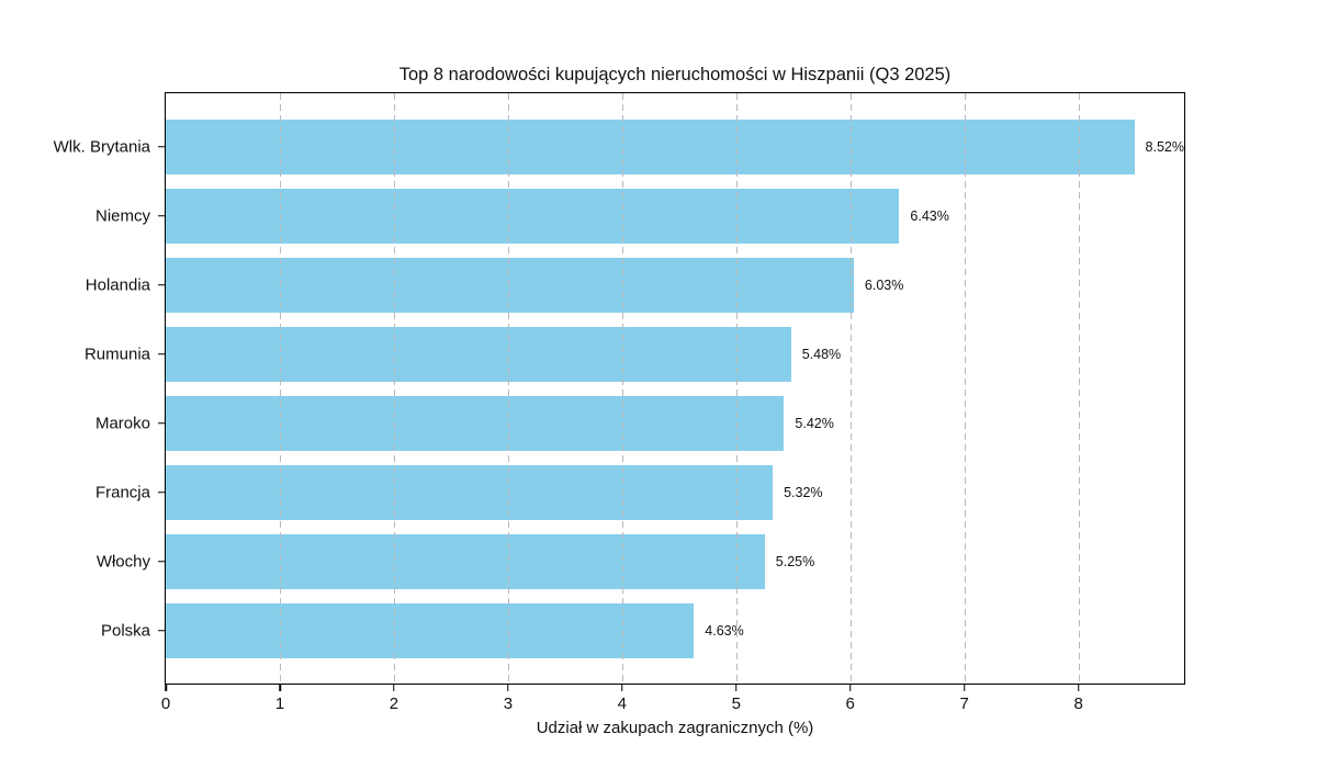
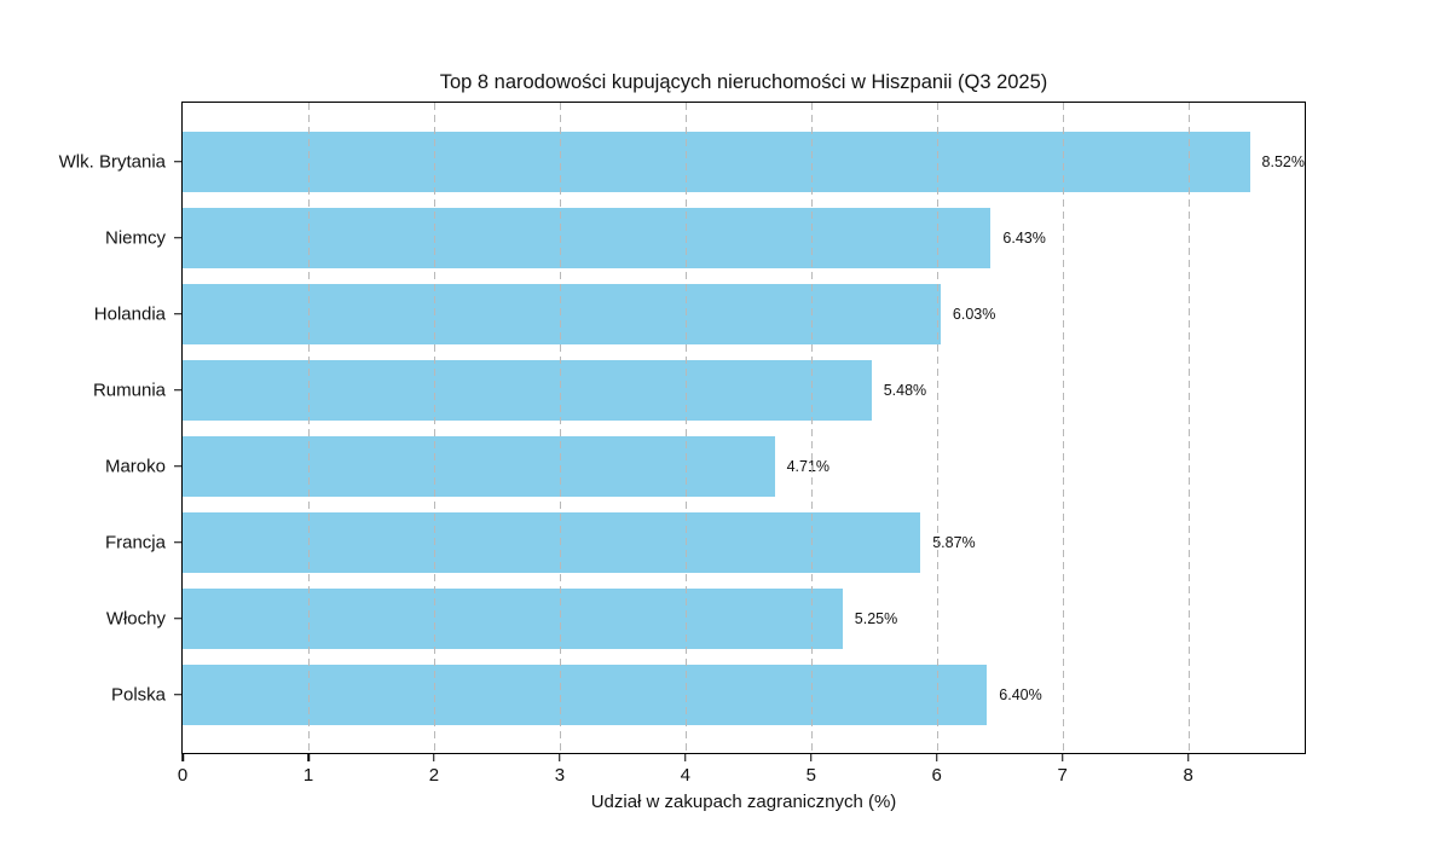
Maroko: 5.42% -> 4.71%
Francja: 5.32% -> 5.87%
Polska: 4.63% -> 6.40%
